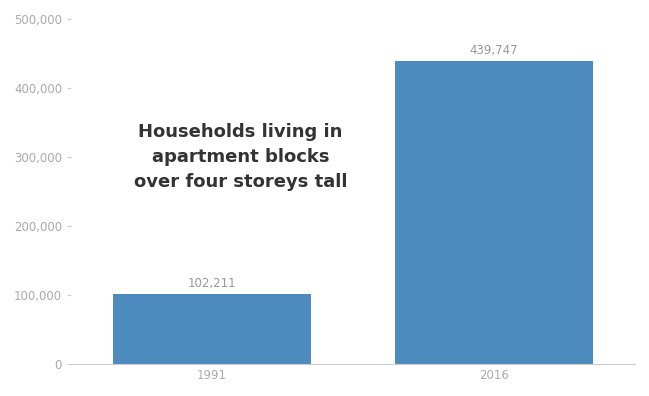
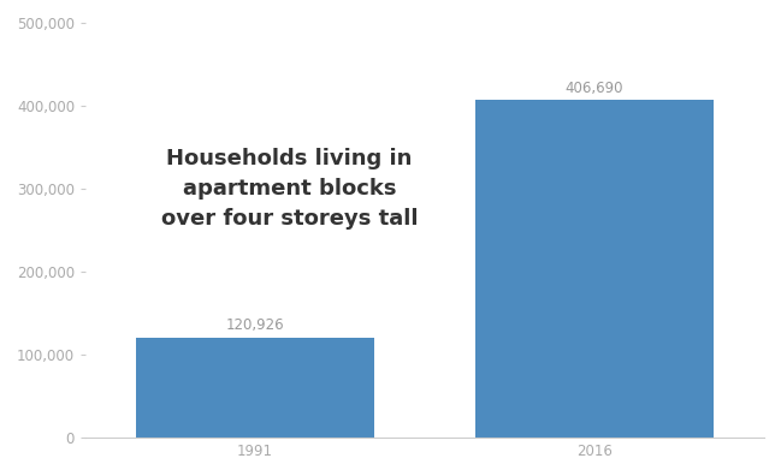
1991: 102,211 -> 120,926
2016: 439,747 -> 406,690
